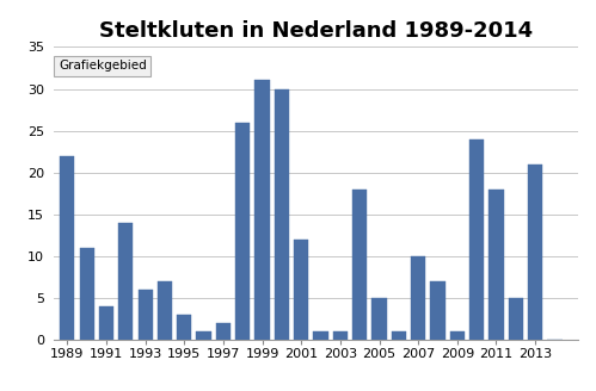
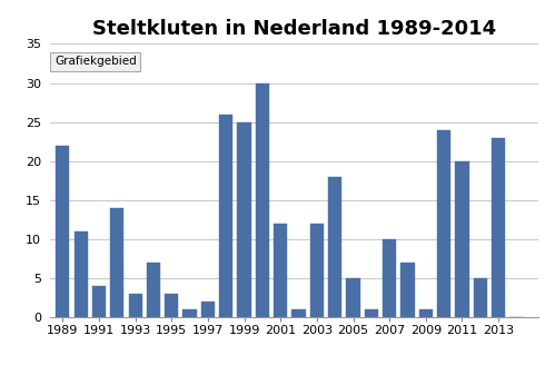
1993: 6 -> 3
1999: 31 -> 25
2003: 1 -> 12
2011: 18 -> 20
2013: 21 -> 23
